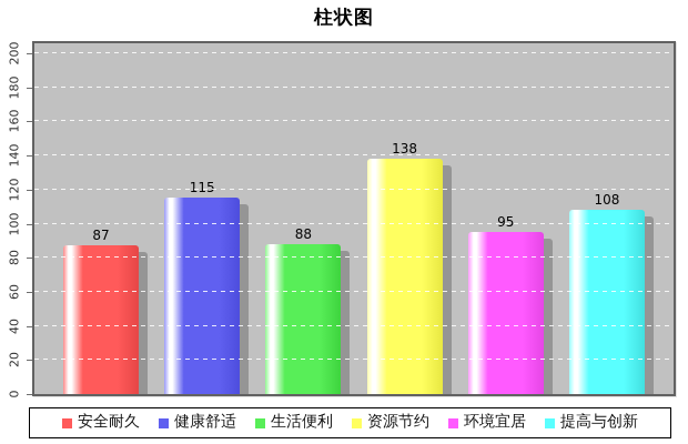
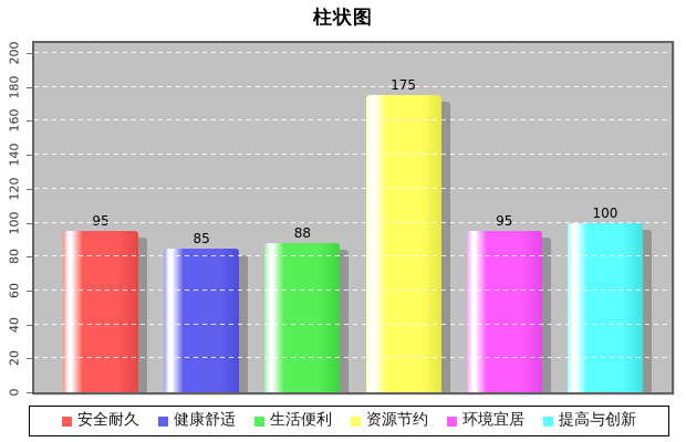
安全耐久: 87 -> 95
健康舒适: 115 -> 85
资源节约: 138 -> 175
提高与创新: 108 -> 100
